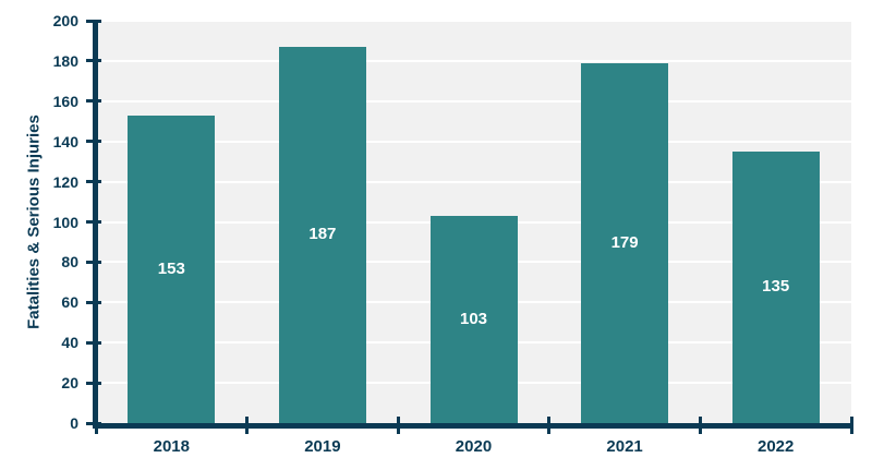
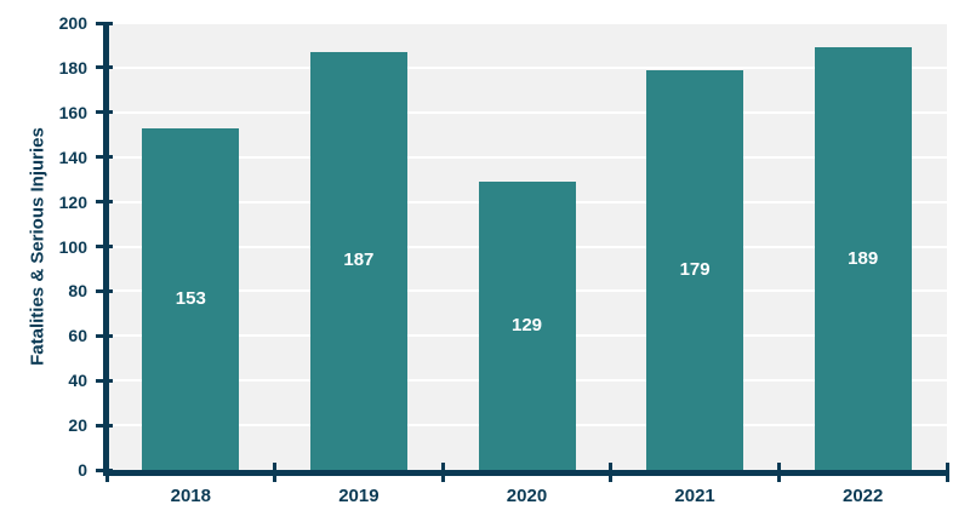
2020: 103 -> 129
2022: 135 -> 189
